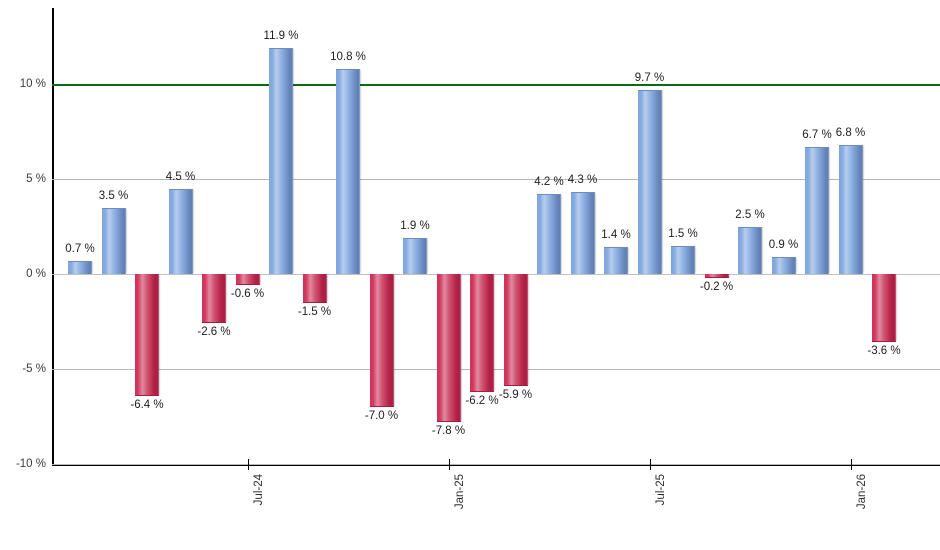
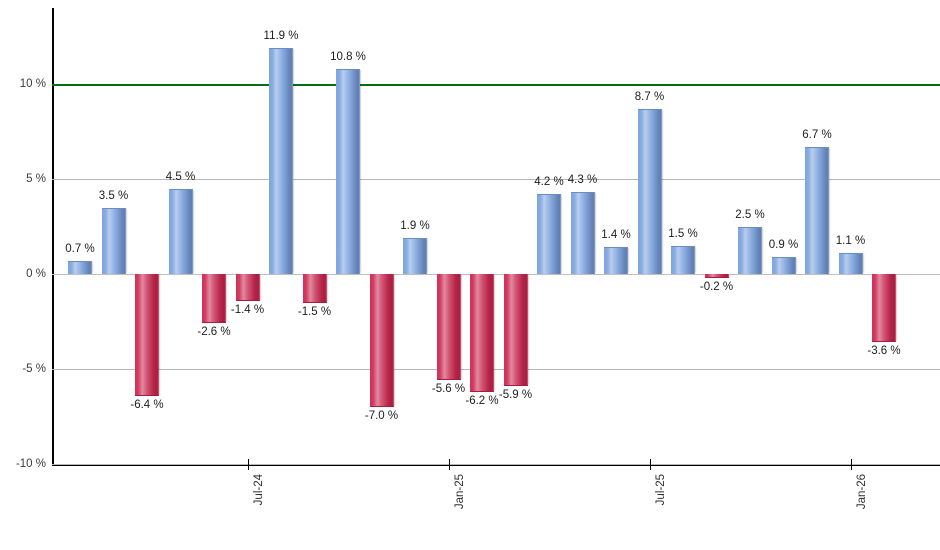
Jul-24: -0.6 -> -1.4
Jan-25: -7.8 -> -5.6
Jul-25: 9.7 -> 8.7
Jan-26: 6.8 -> 1.1
